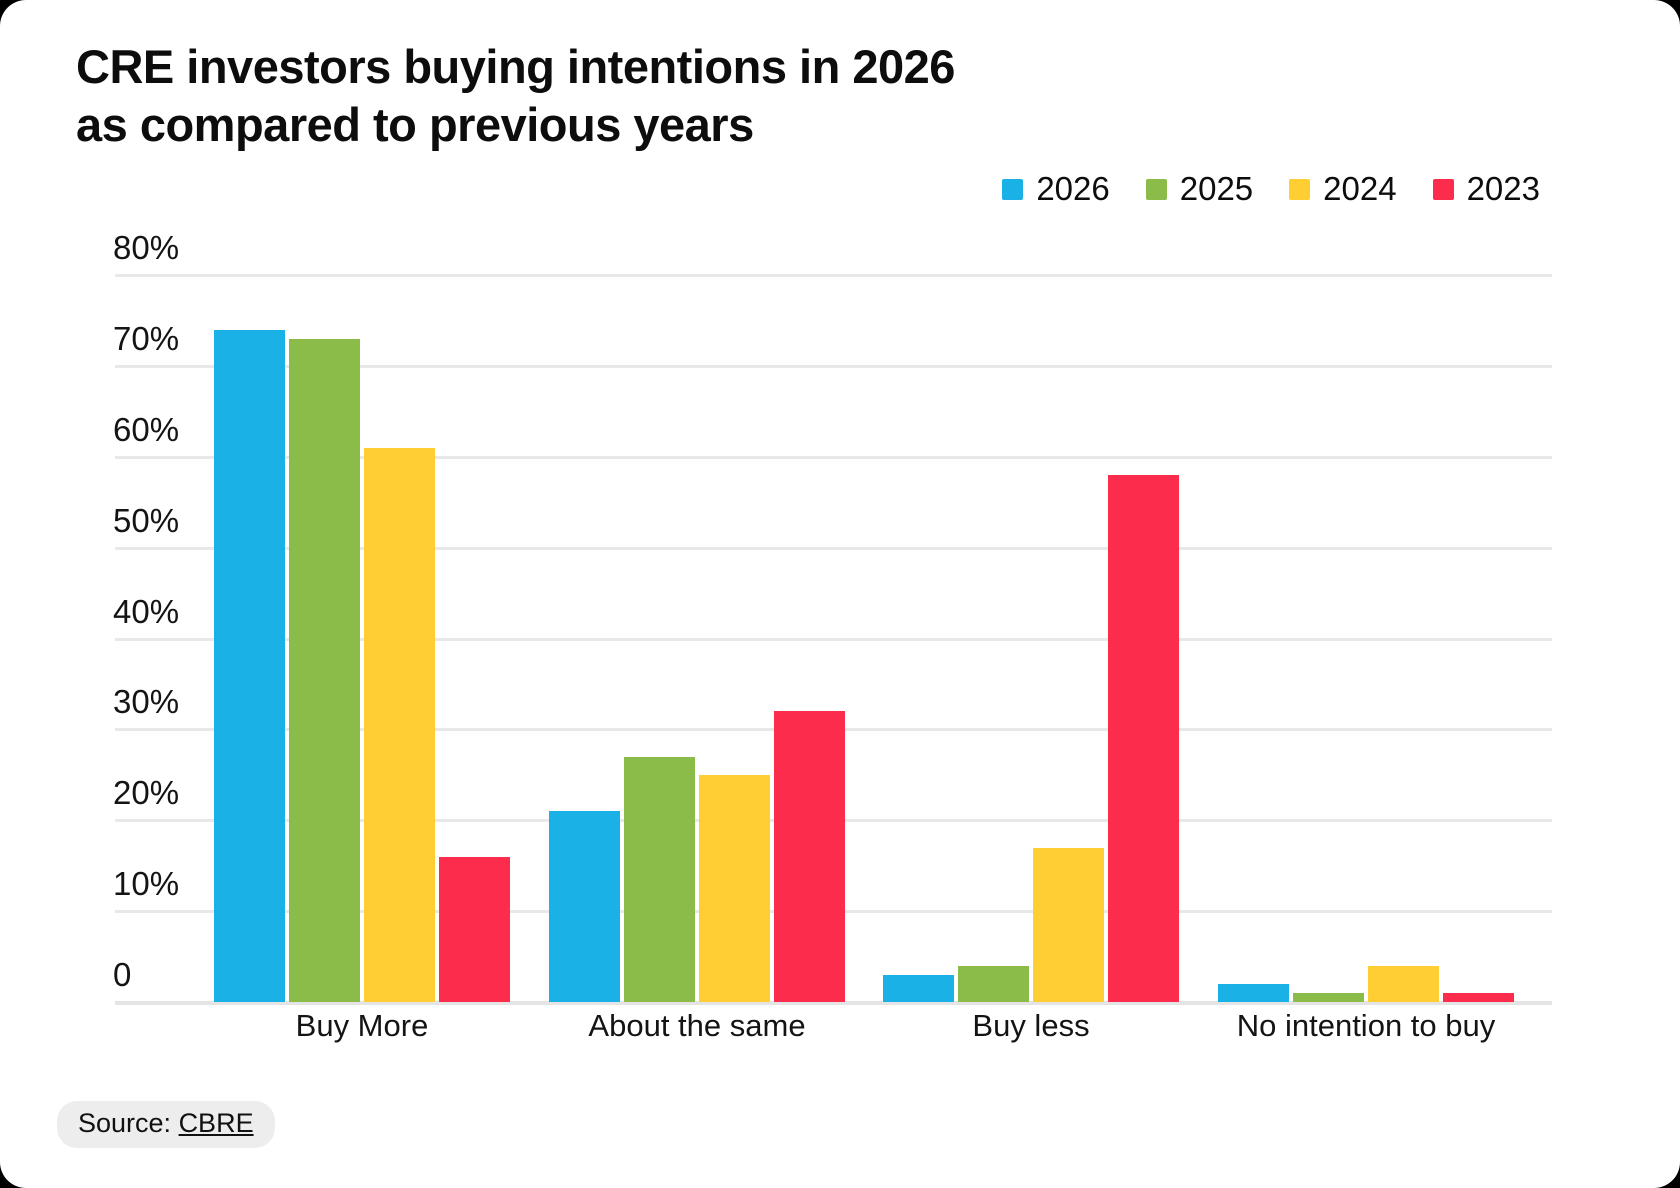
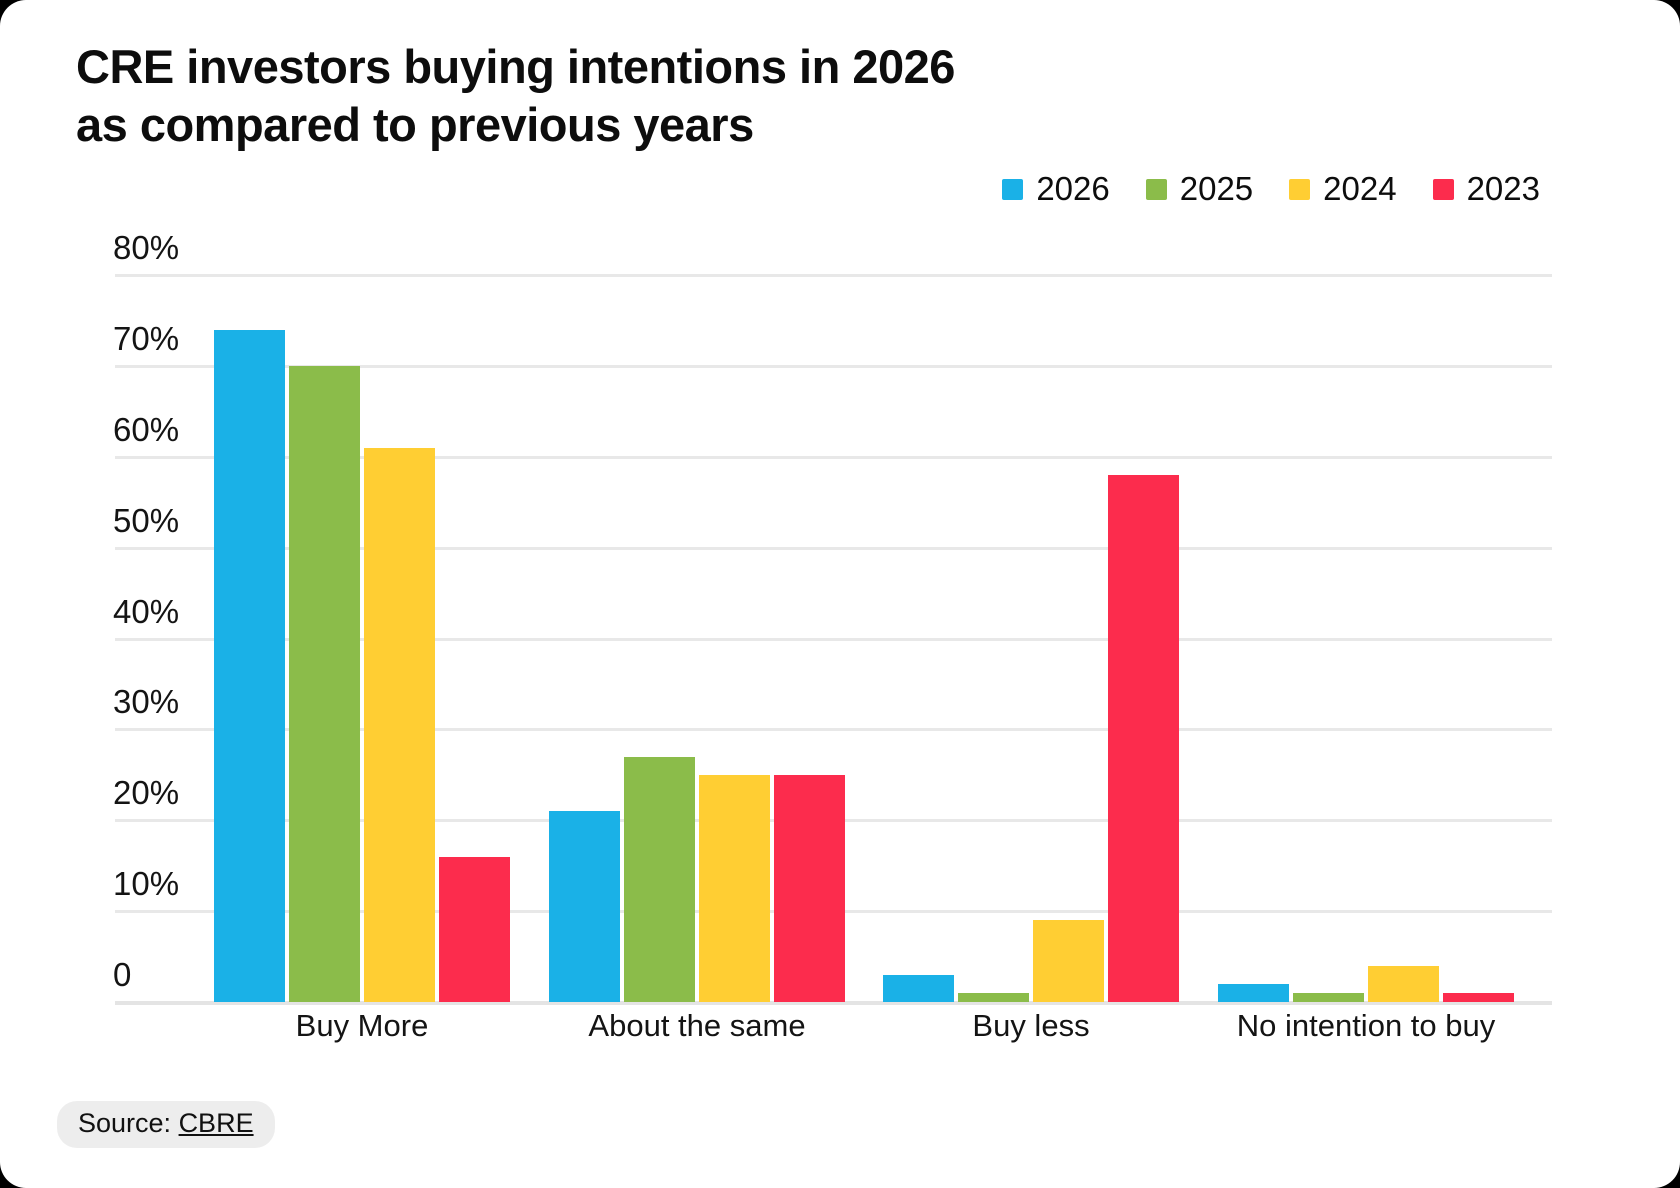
2025/Buy More: 73% -> 70%
2023/About the same: 32% -> 25%
2025/Buy less: 4% -> 1%
2024/Buy less: 17% -> 9%
